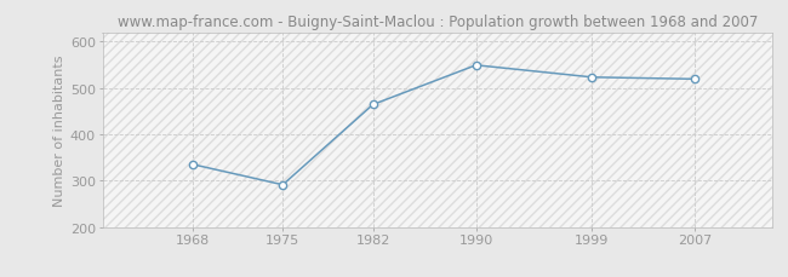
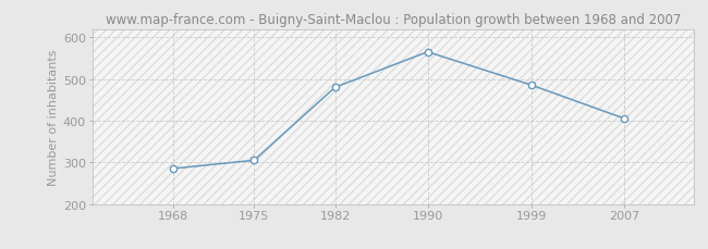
1968: 335 -> 285
1975: 291 -> 305
1982: 464 -> 480
1990: 549 -> 565
1999: 523 -> 485
2007: 519 -> 405
